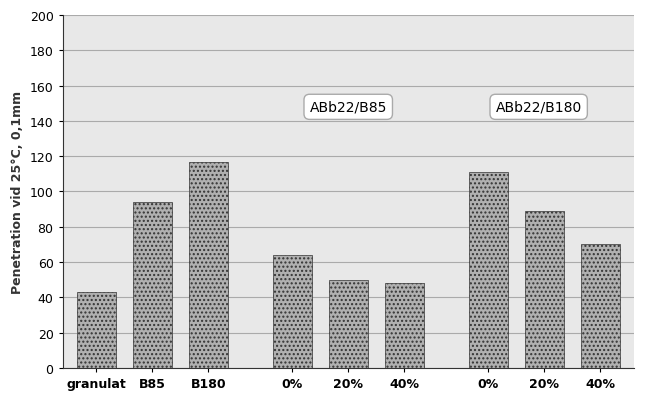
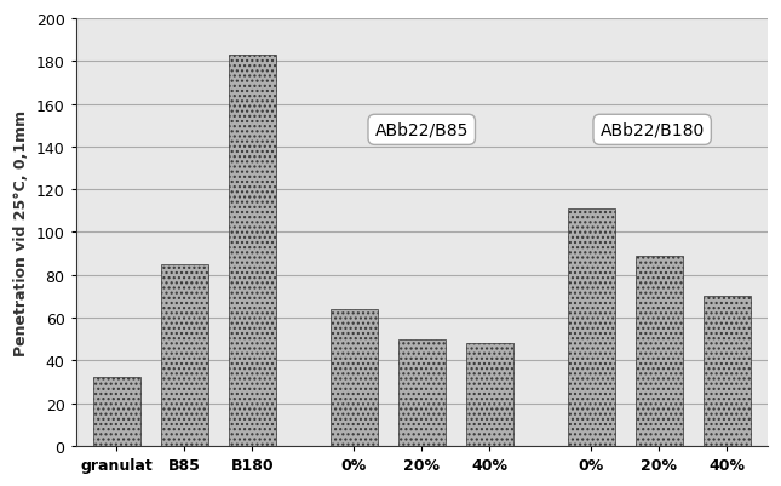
granulat: 43 -> 32
B85: 94 -> 85
B180: 117 -> 183
